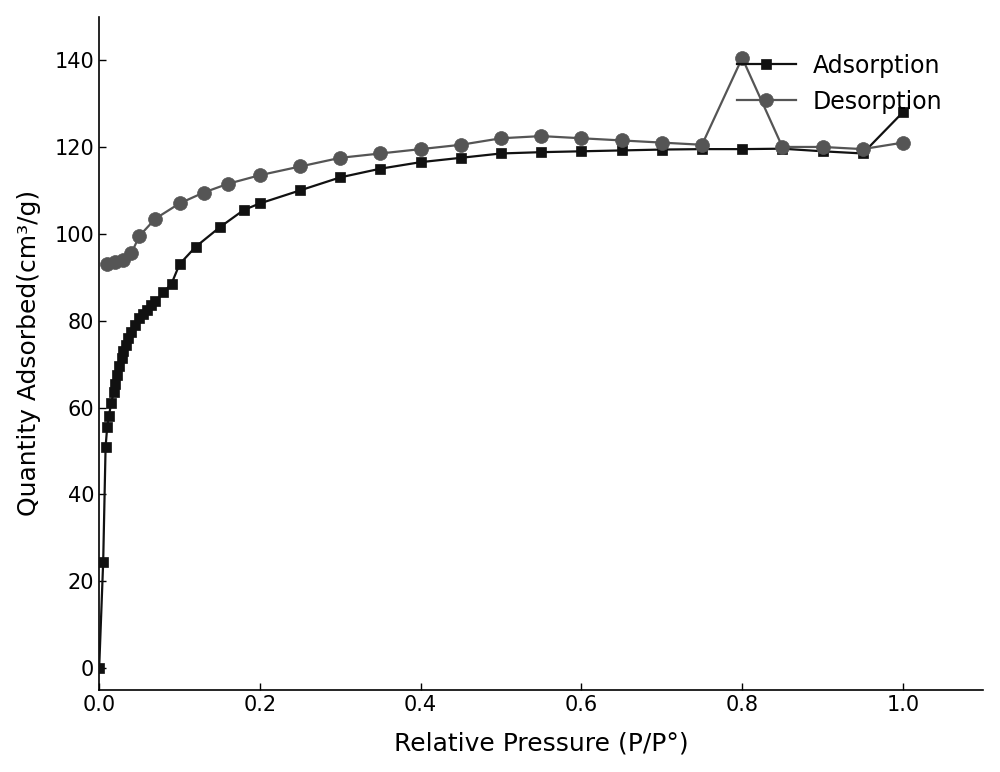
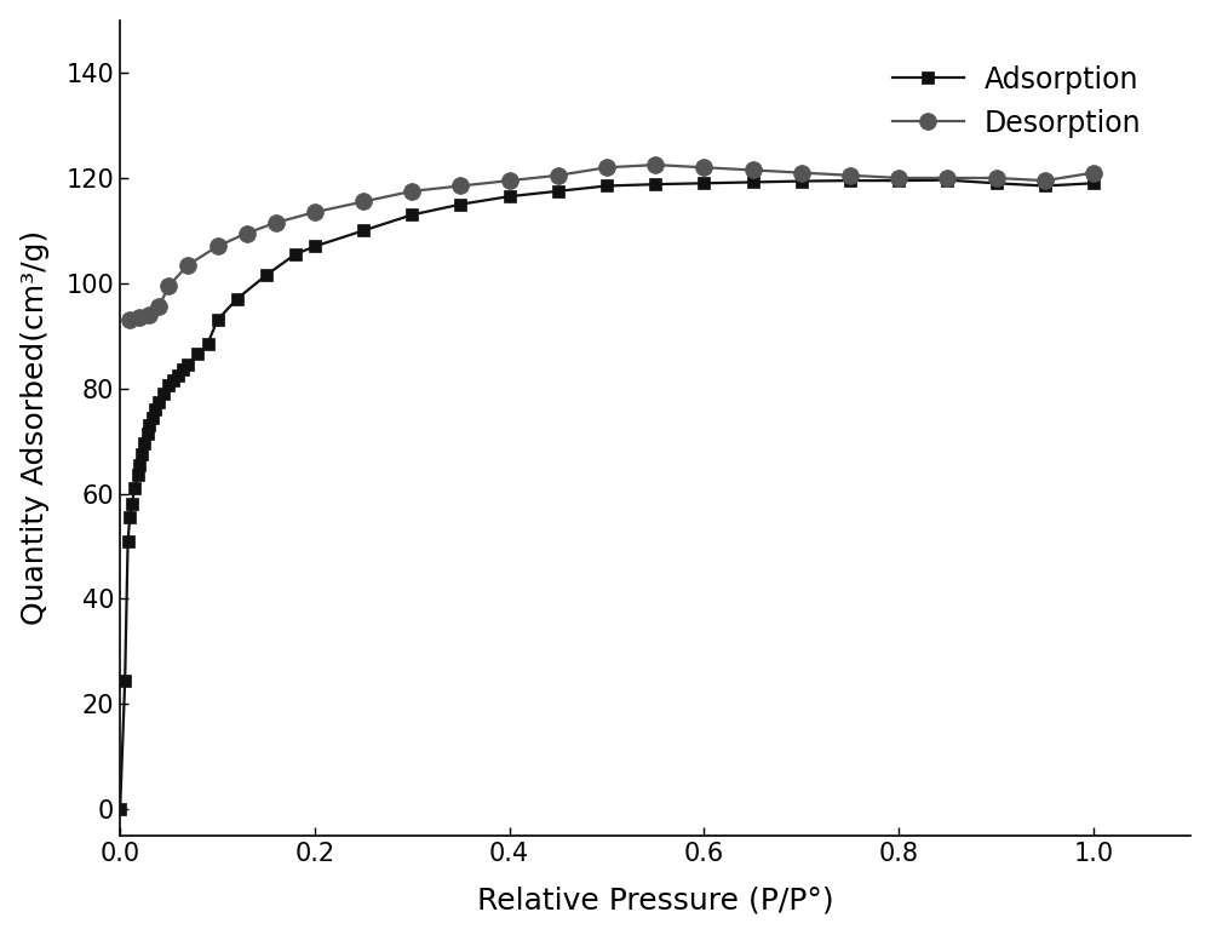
Desorption/0.8: 140.5 -> 120.0
Adsorption/1.0: 128.0 -> 119.0
